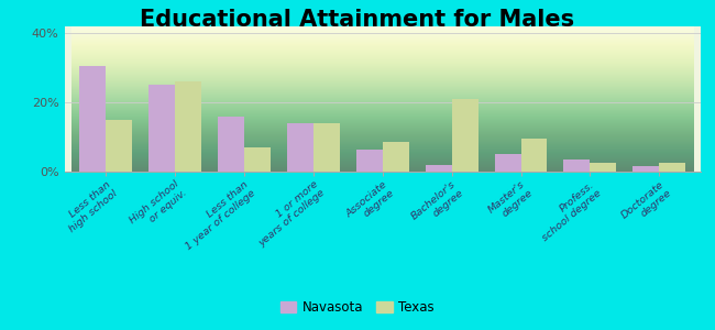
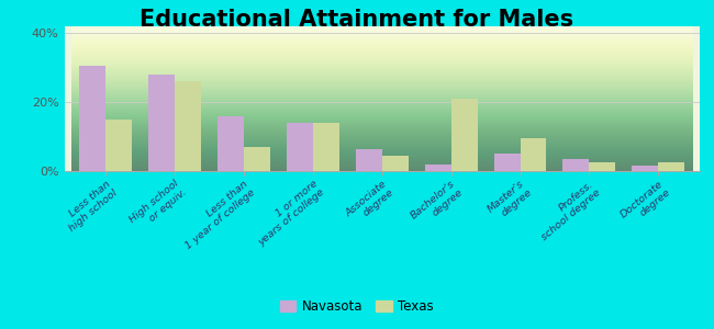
Navasota/High school or equiv.: 25.0% -> 28.0%
Texas/Associate degree: 8.5% -> 4.5%
